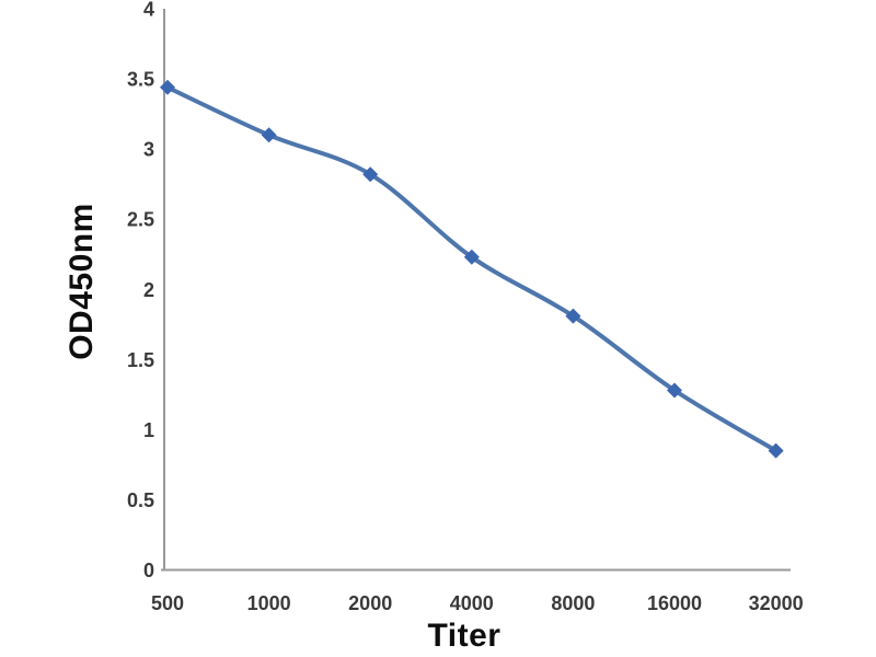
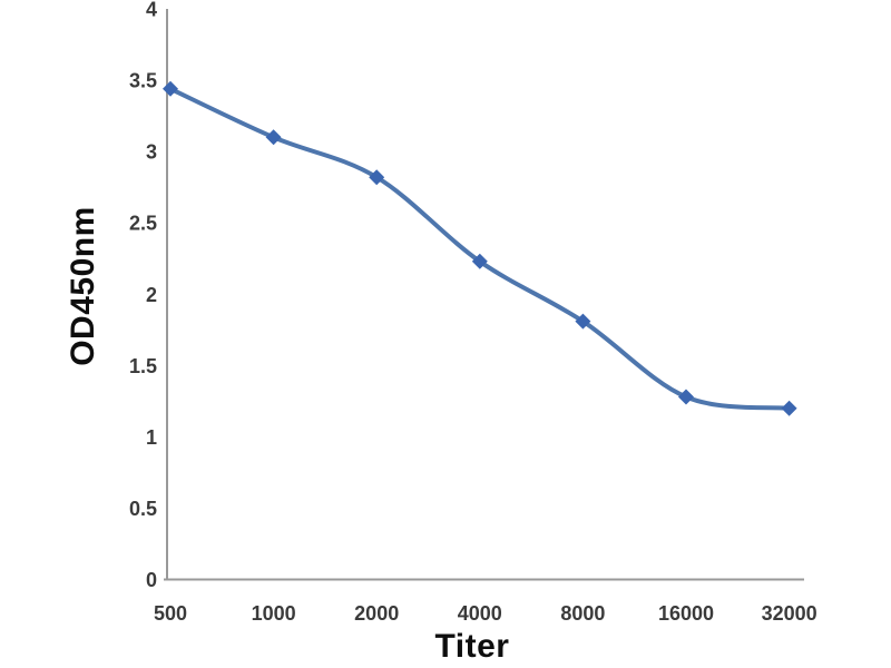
32000: 0.85 -> 1.20
